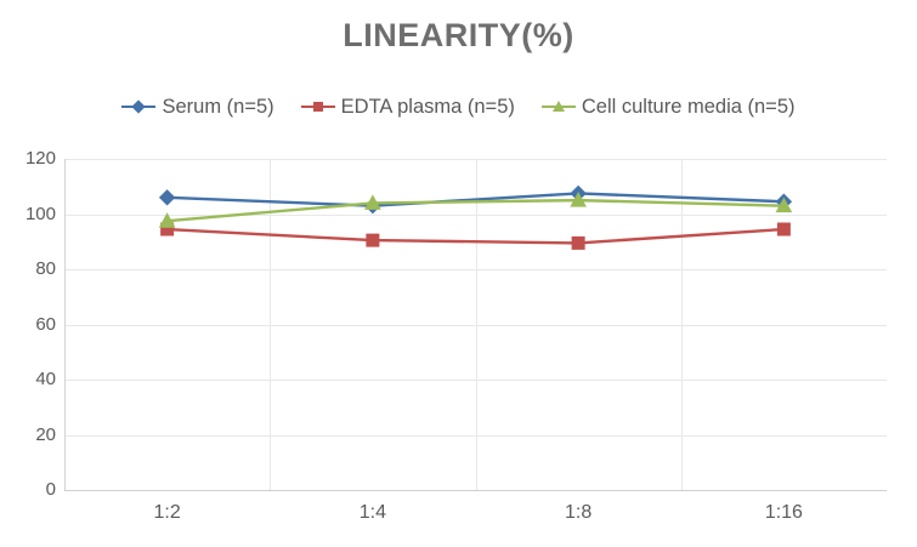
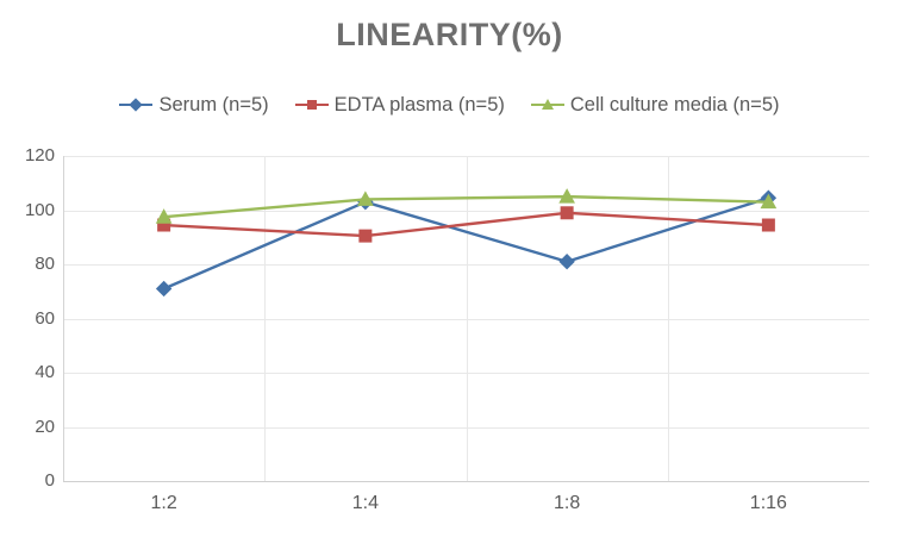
Serum (n=5)/1:2: 106 -> 71
Serum (n=5)/1:8: 108 -> 81
EDTA plasma (n=5)/1:8: 90 -> 99
